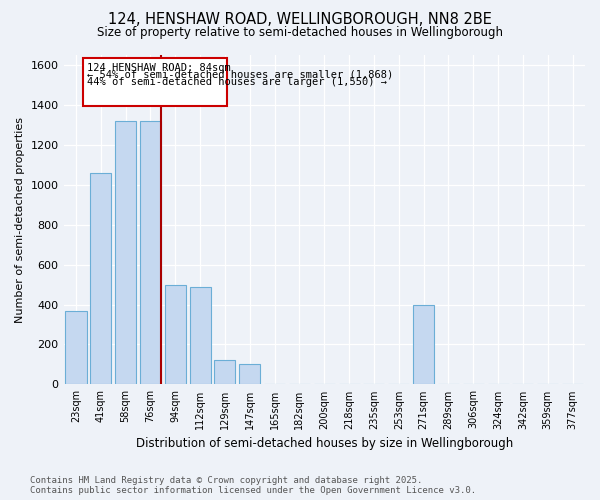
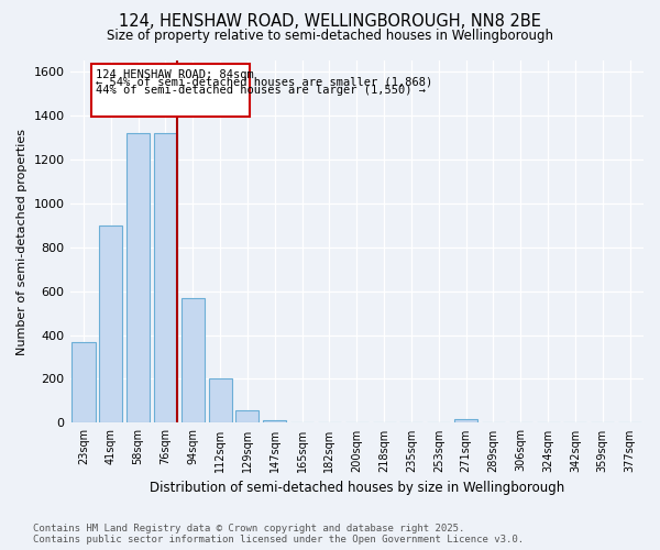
41sqm: 1060 -> 900
94sqm: 500 -> 570
112sqm: 490 -> 200
129sqm: 120 -> 60
147sqm: 100 -> 10
271sqm: 400 -> 20
